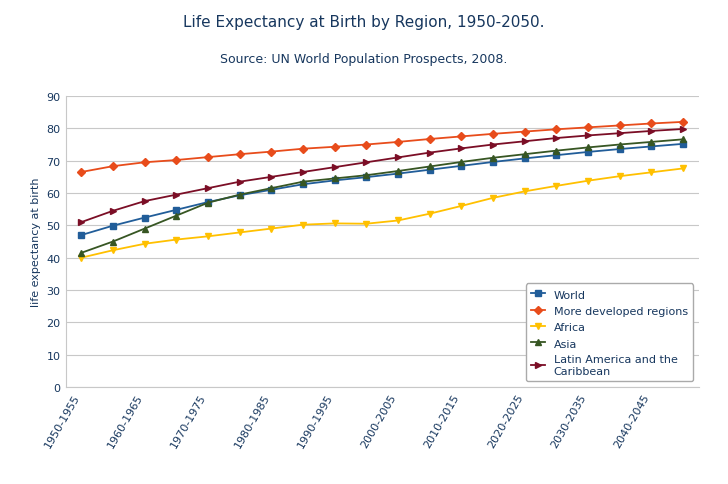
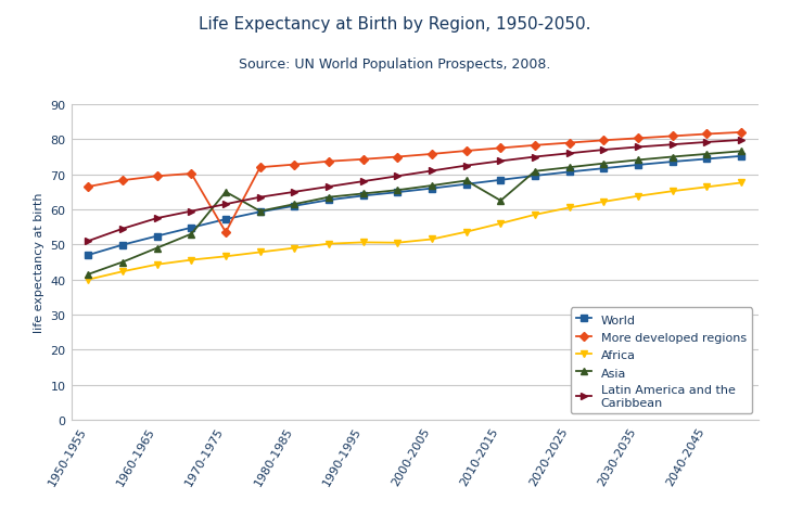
More developed regions/1970-1975: 71.1 -> 53.5
Asia/1970-1975: 57.0 -> 65.0
Asia/2010-2015: 69.6 -> 62.5
